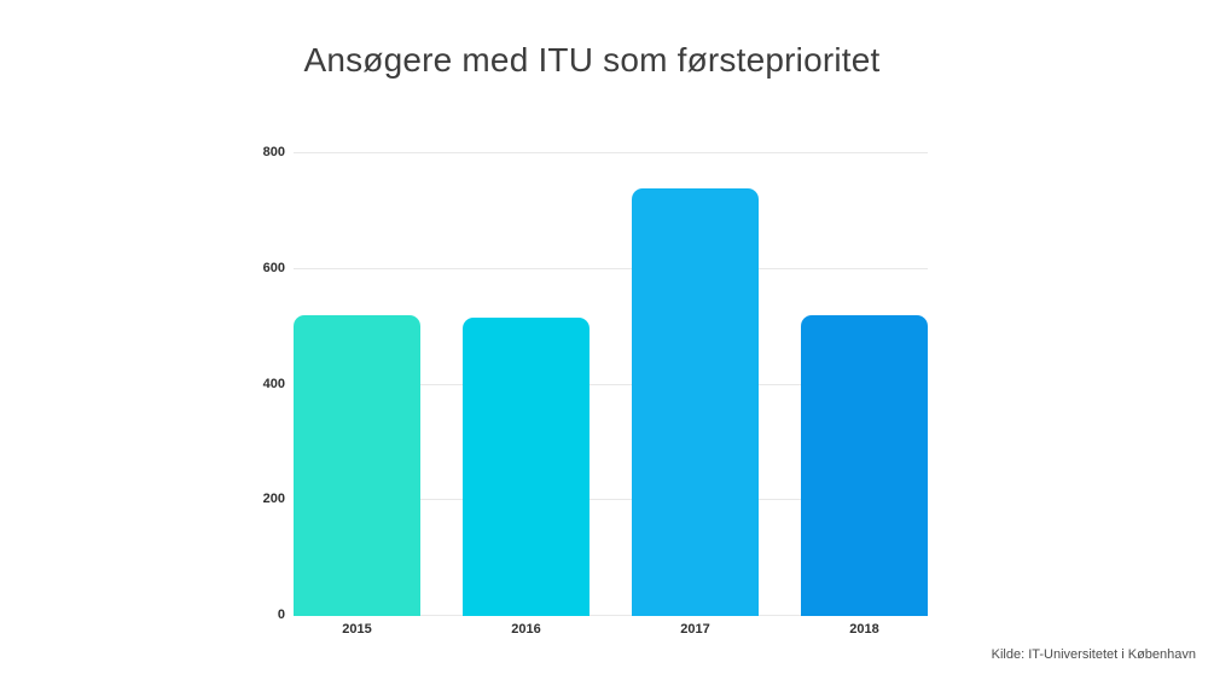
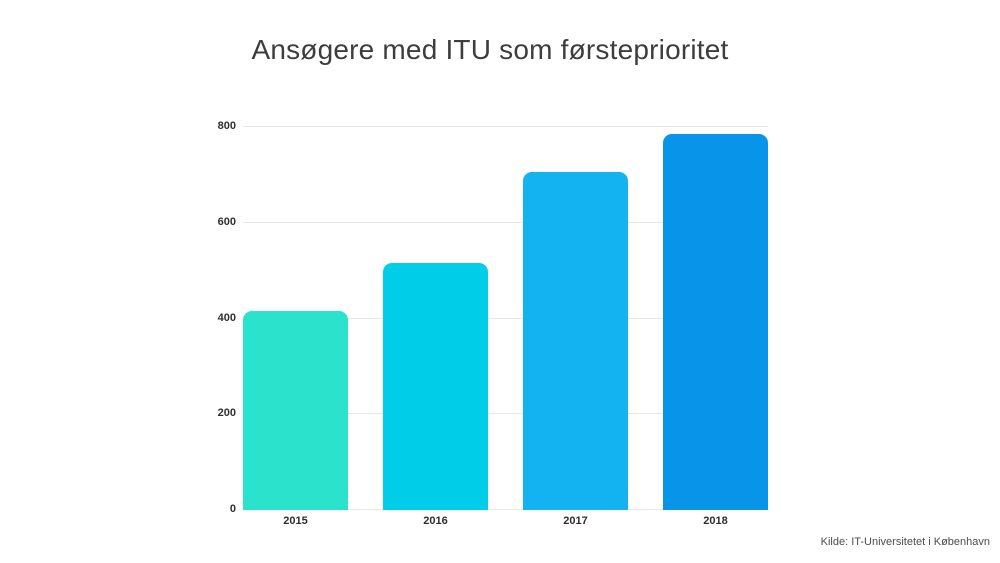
2015: 520 -> 420
2017: 740 -> 700
2018: 520 -> 780
